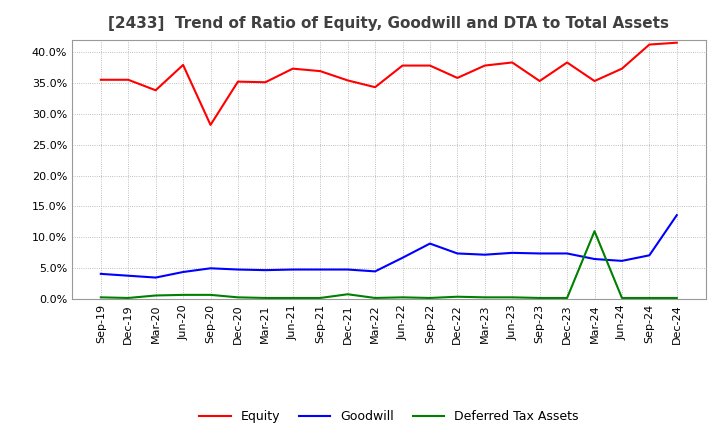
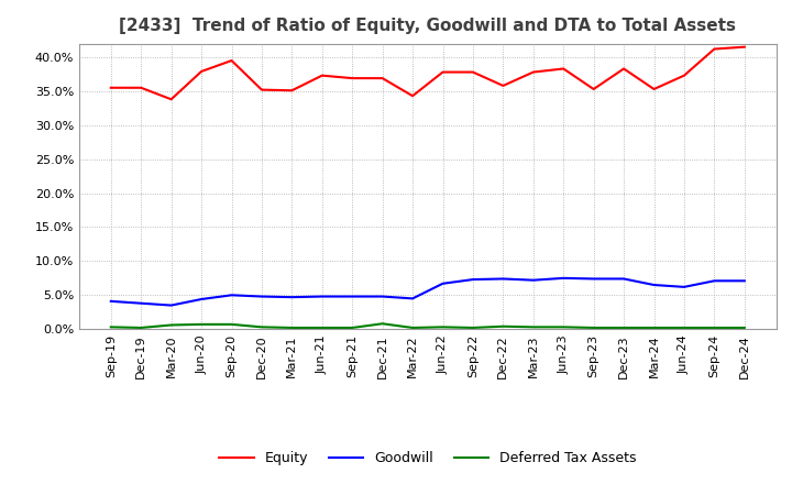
Equity/Sep-20: 28.2% -> 39.5%
Equity/Dec-21: 35.4% -> 36.9%
Goodwill/Sep-22: 9.0% -> 7.3%
Deferred Tax Assets/Mar-24: 11.0% -> 0.2%
Goodwill/Dec-24: 13.6% -> 7.1%
